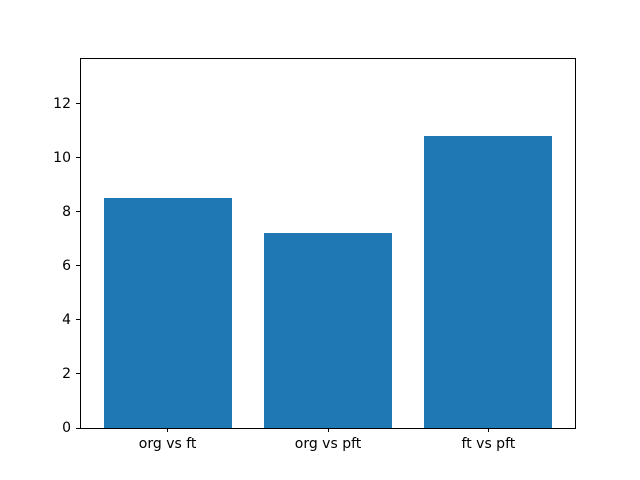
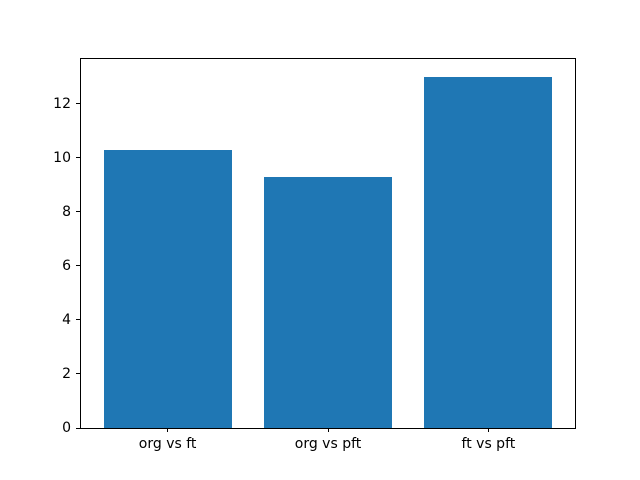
org vs ft: 8.5 -> 10.3
org vs pft: 7.2 -> 9.3
ft vs pft: 10.8 -> 13.0
